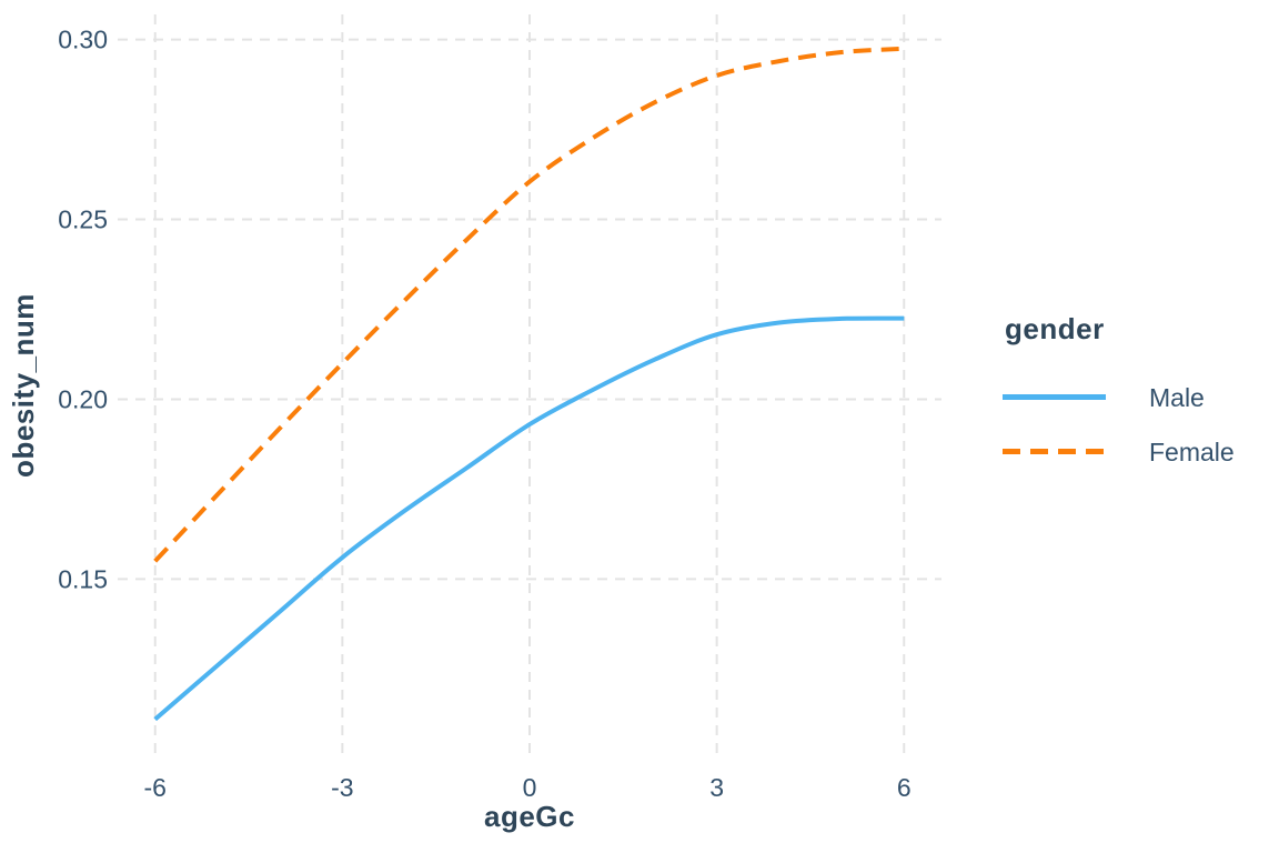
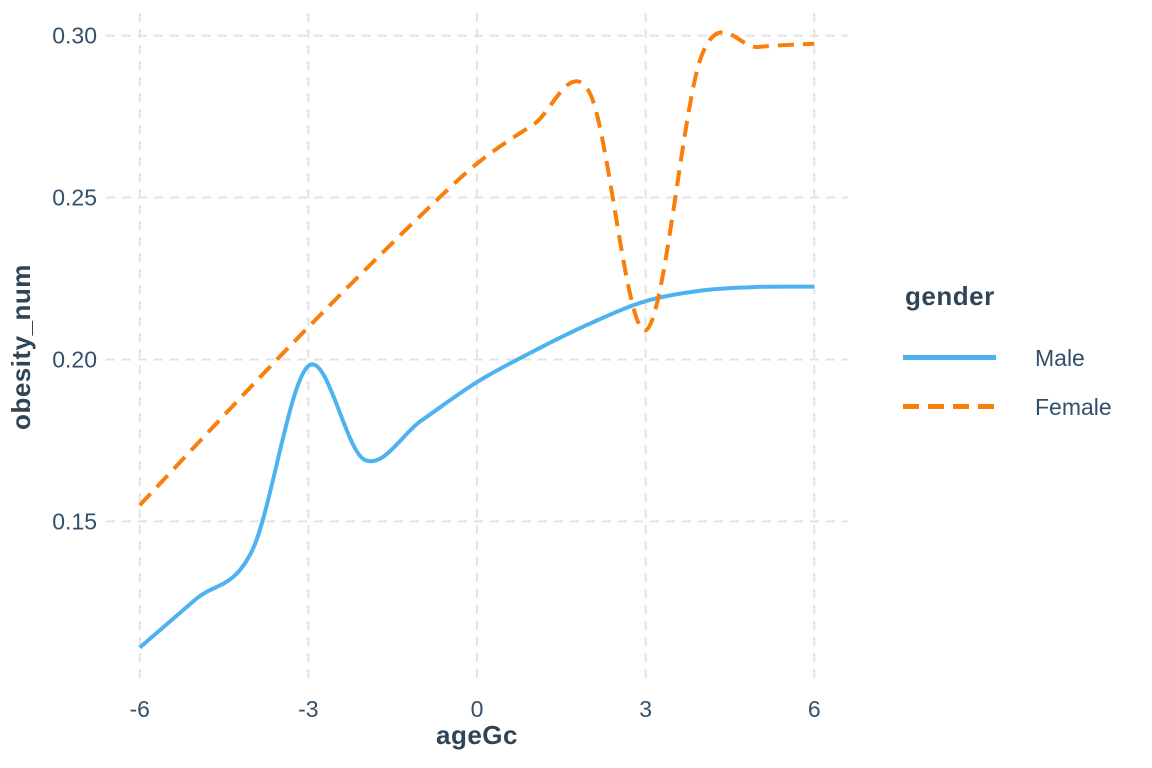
Male/-3: 0.156 -> 0.198
Female/3: 0.290 -> 0.209
